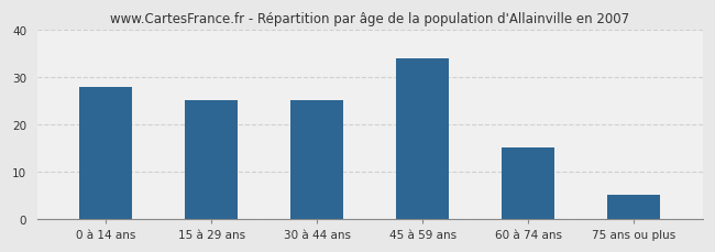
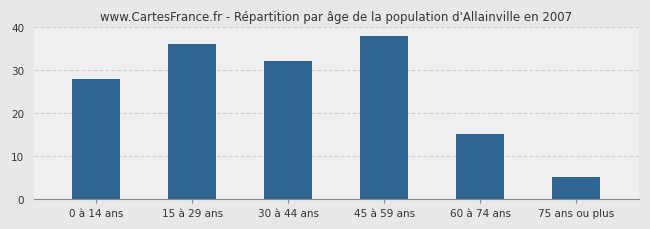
15 à 29 ans: 25 -> 36
30 à 44 ans: 25 -> 32
45 à 59 ans: 34 -> 38
